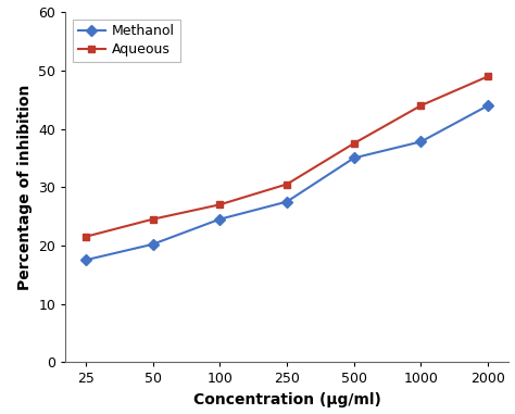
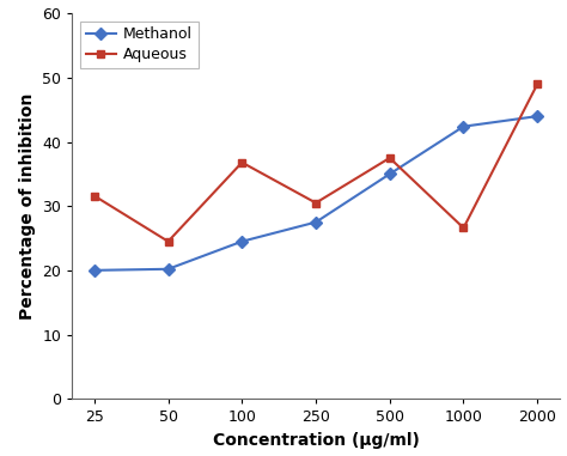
Methanol/25: 17.5 -> 20.0
Aqueous/25: 21.5 -> 31.6
Aqueous/100: 27.0 -> 36.8
Methanol/1000: 37.8 -> 42.4
Aqueous/1000: 44.0 -> 26.6
